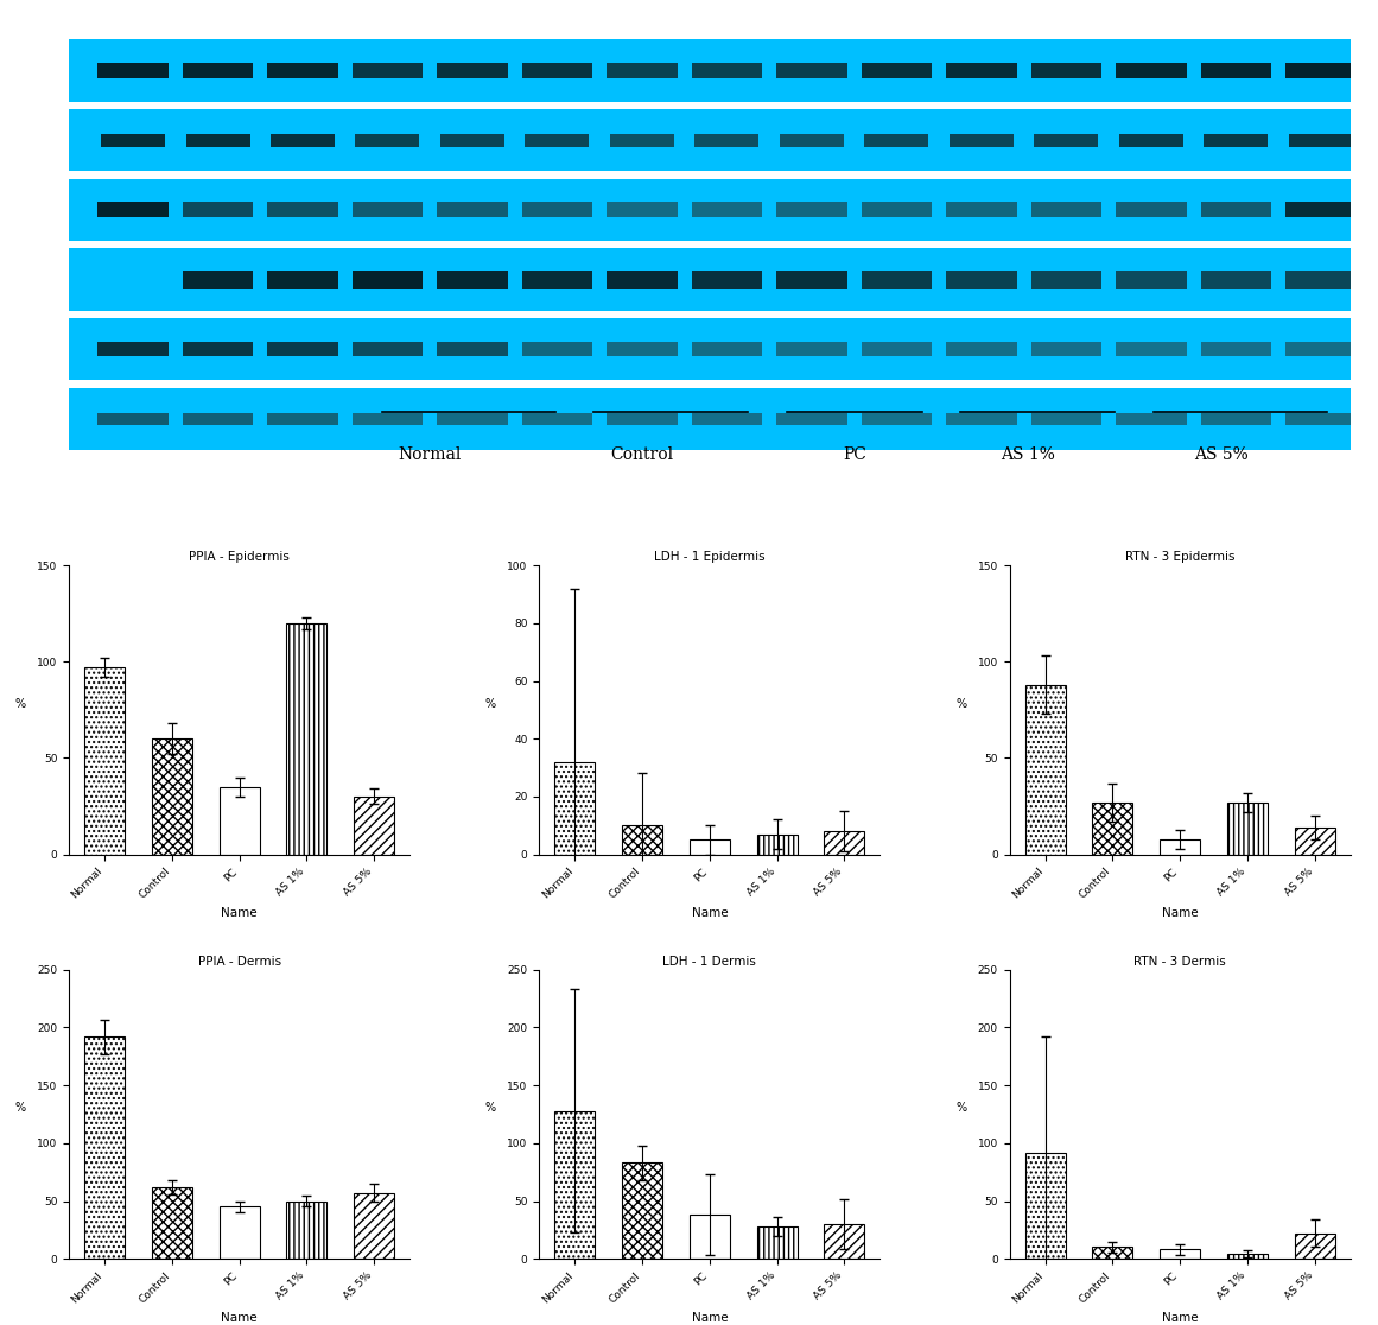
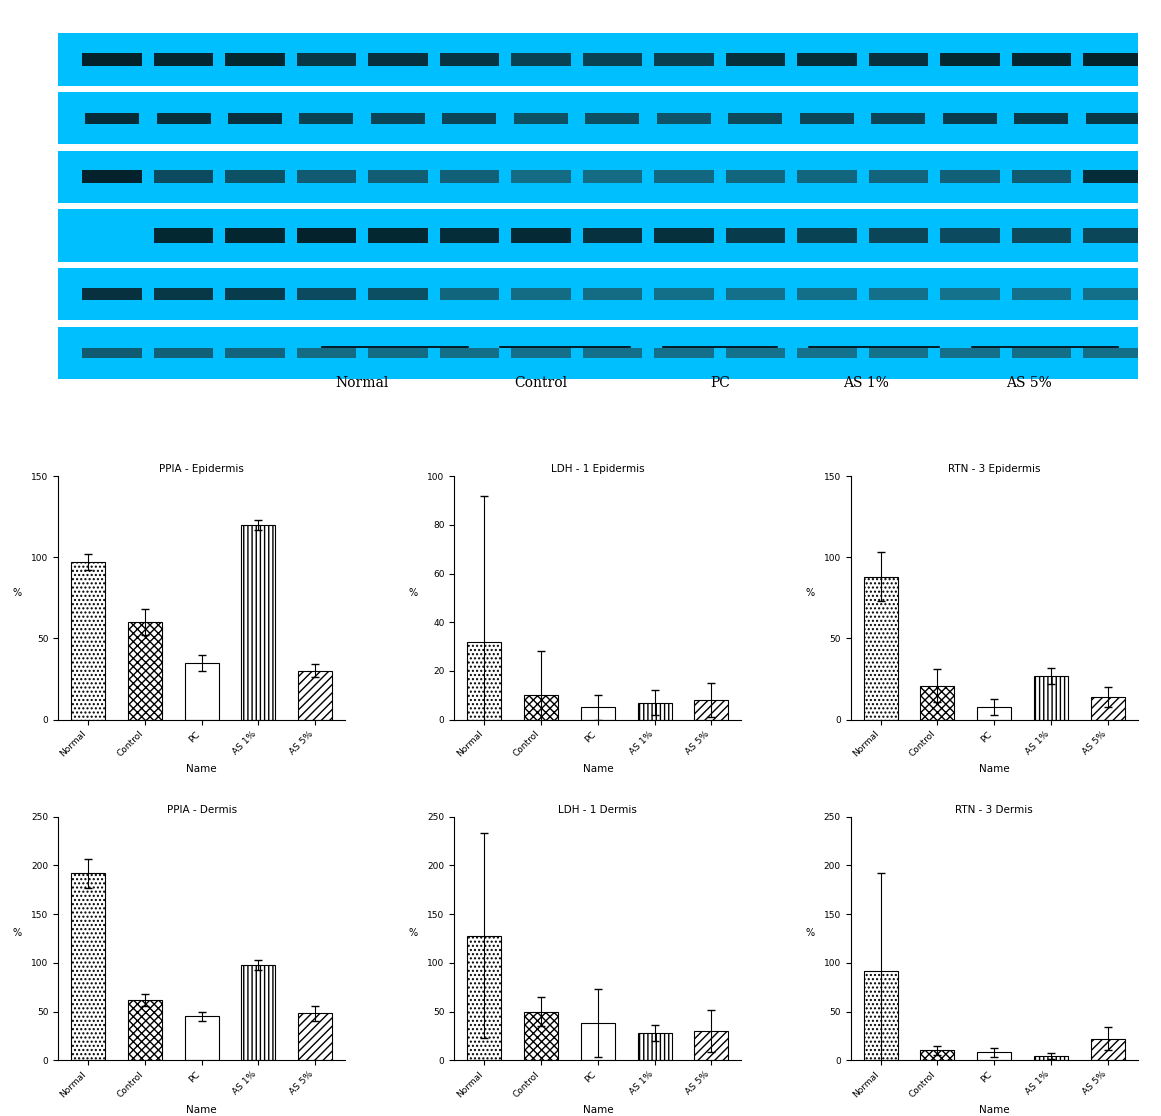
RTN - 3 Epidermis/Control: 27 -> 21
PPIA - Dermis/AS 1%: 50 -> 98
PPIA - Dermis/AS 5%: 57 -> 48
LDH - 1 Dermis/Control: 83 -> 50
